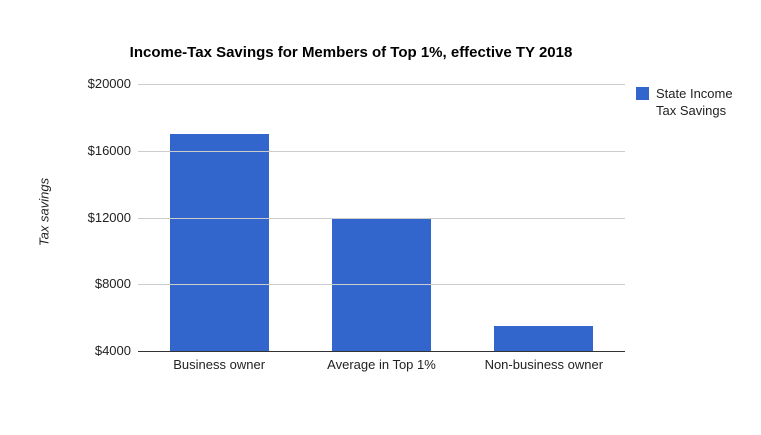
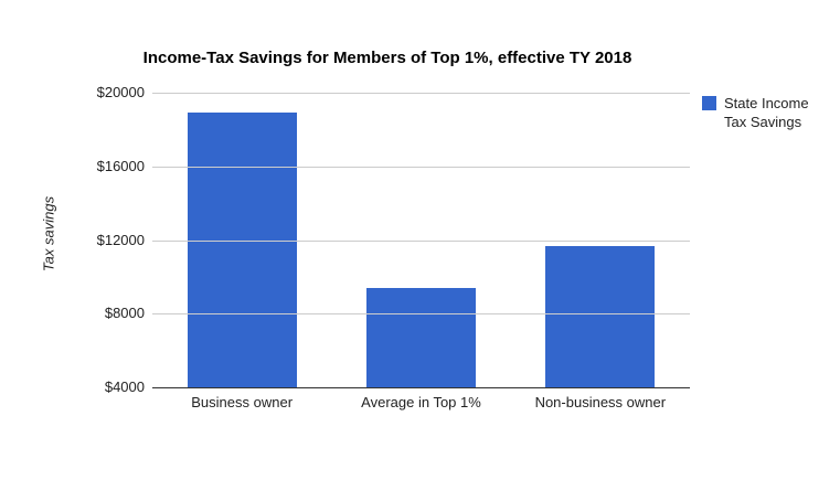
Business owner: $17000 -> $18900
Average in Top 1%: $12000 -> $9400
Non-business owner: $5500 -> $11700
